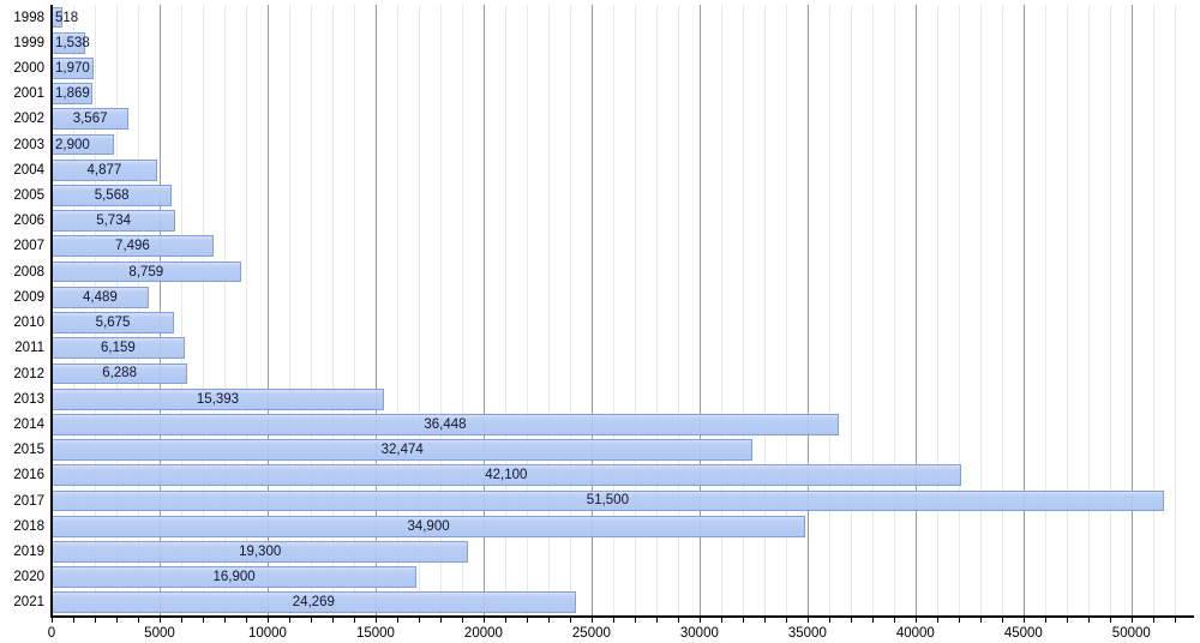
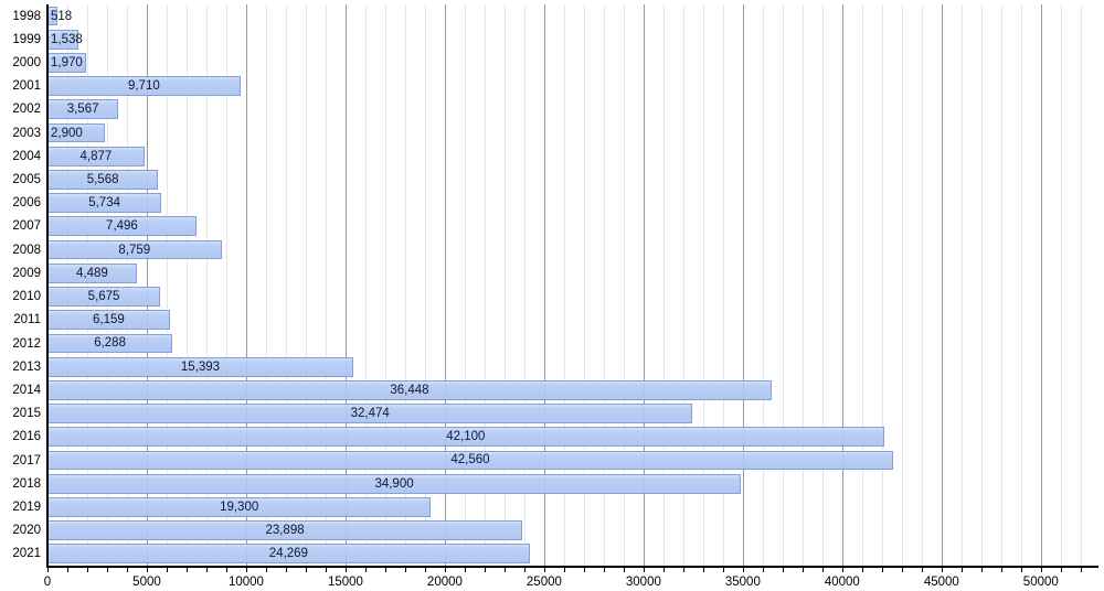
2001: 1,869 -> 9,710
2017: 51,500 -> 42,560
2020: 16,900 -> 23,898
